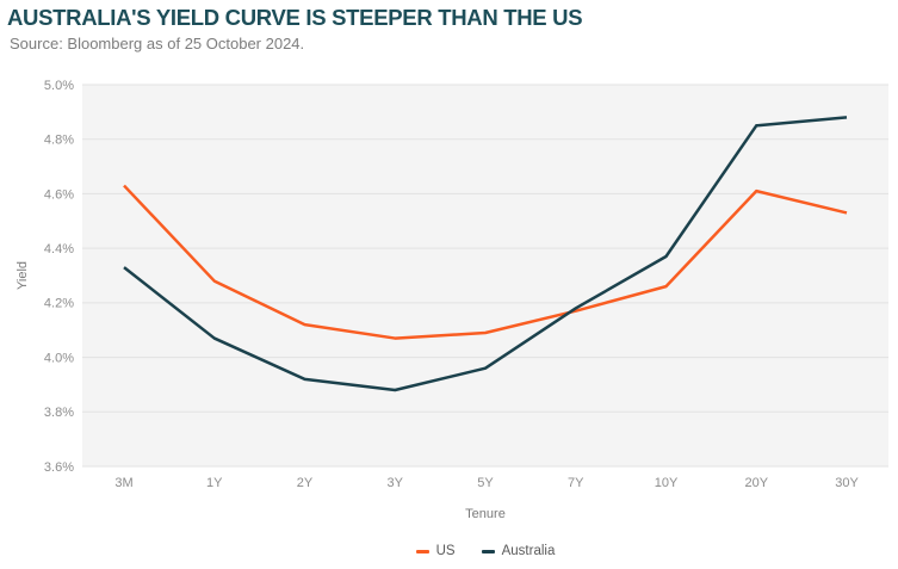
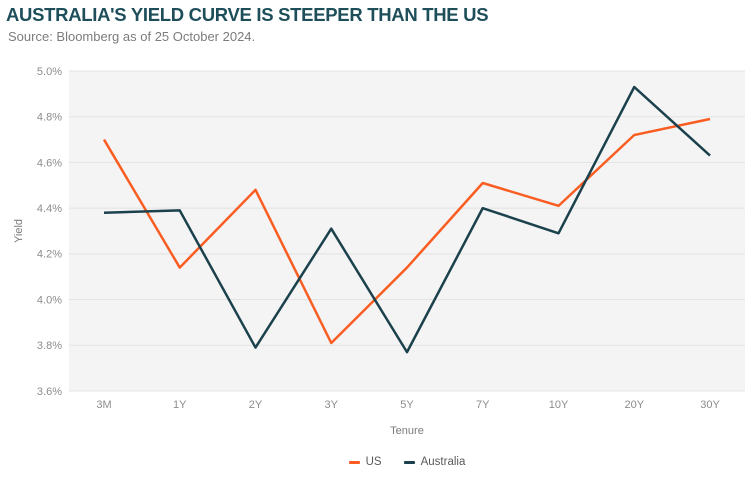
US/3M: 4.63% -> 4.70%
Australia/3M: 4.33% -> 4.38%
US/1Y: 4.28% -> 4.14%
Australia/1Y: 4.07% -> 4.39%
US/2Y: 4.12% -> 4.48%
Australia/2Y: 3.92% -> 3.79%
US/3Y: 4.07% -> 3.81%
Australia/3Y: 3.88% -> 4.31%
US/5Y: 4.09% -> 4.14%
Australia/5Y: 3.96% -> 3.77%
US/7Y: 4.17% -> 4.51%
Australia/7Y: 4.18% -> 4.40%
US/10Y: 4.26% -> 4.41%
Australia/10Y: 4.37% -> 4.29%
US/20Y: 4.61% -> 4.72%
Australia/20Y: 4.85% -> 4.93%
US/30Y: 4.53% -> 4.79%
Australia/30Y: 4.88% -> 4.63%
